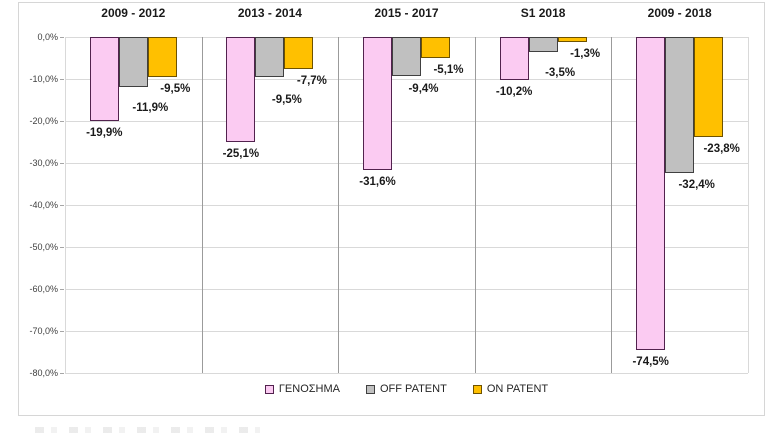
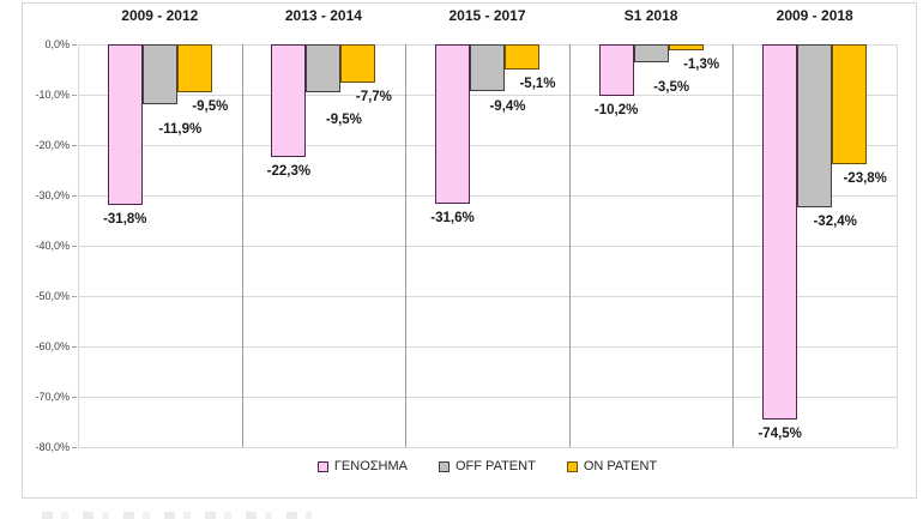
ΓΕΝΟΣΗΜΑ/2009 - 2012: -19,9% -> -31,8%
ΓΕΝΟΣΗΜΑ/2013 - 2014: -25,1% -> -22,3%
